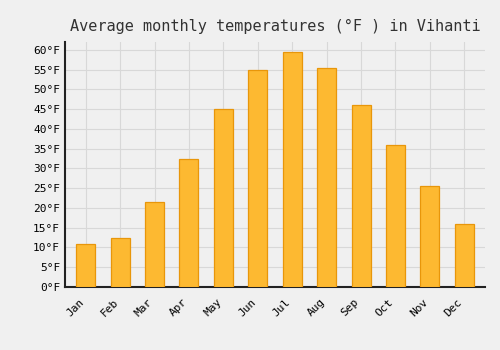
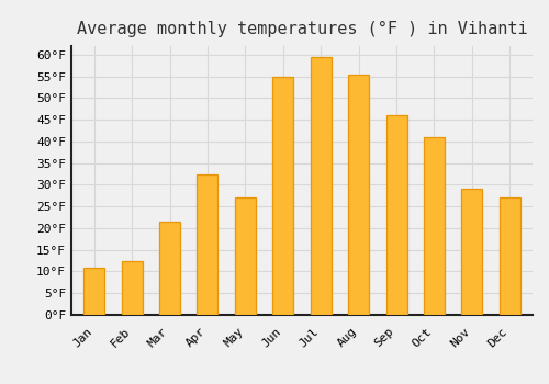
May: 45.0°F -> 27.0°F
Oct: 36.0°F -> 41.0°F
Nov: 25.5°F -> 29.0°F
Dec: 16.0°F -> 27.0°F
